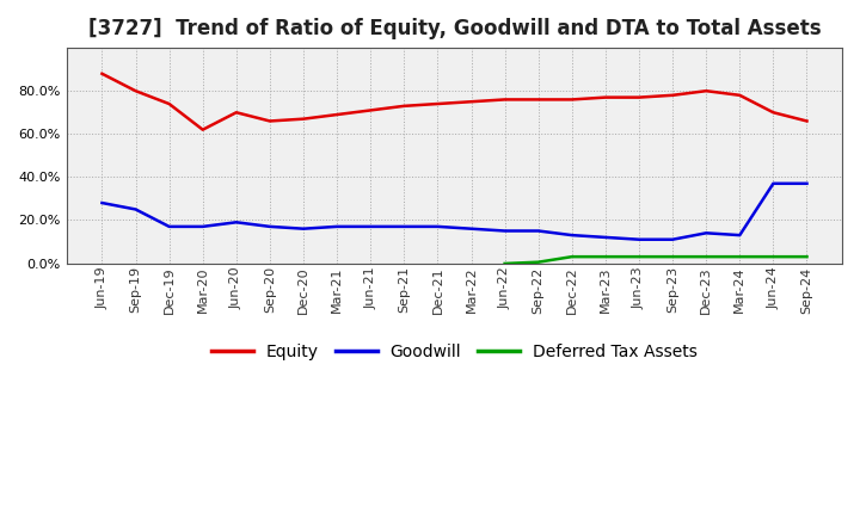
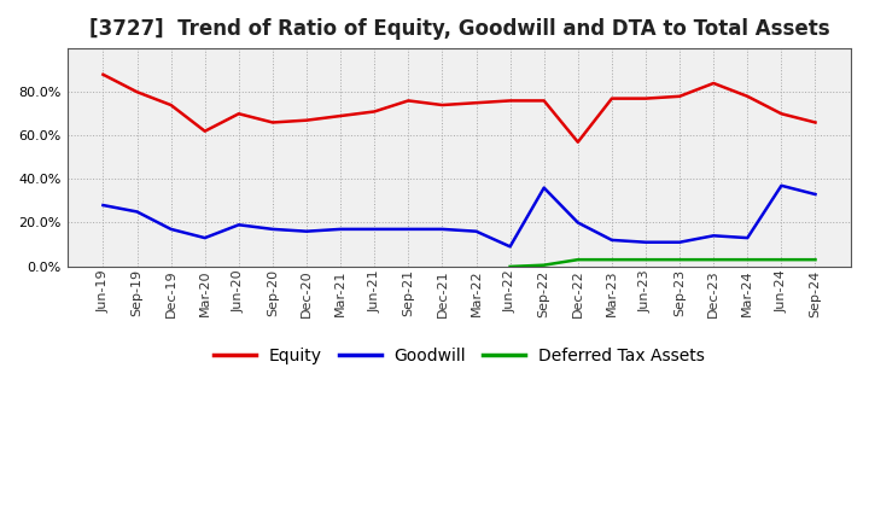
Goodwill/Mar-20: 17% -> 13%
Equity/Sep-21: 73% -> 76%
Goodwill/Jun-22: 15% -> 9%
Goodwill/Sep-22: 15% -> 36%
Equity/Dec-22: 76% -> 57%
Goodwill/Dec-22: 13% -> 20%
Equity/Dec-23: 80% -> 84%
Goodwill/Sep-24: 37% -> 33%
